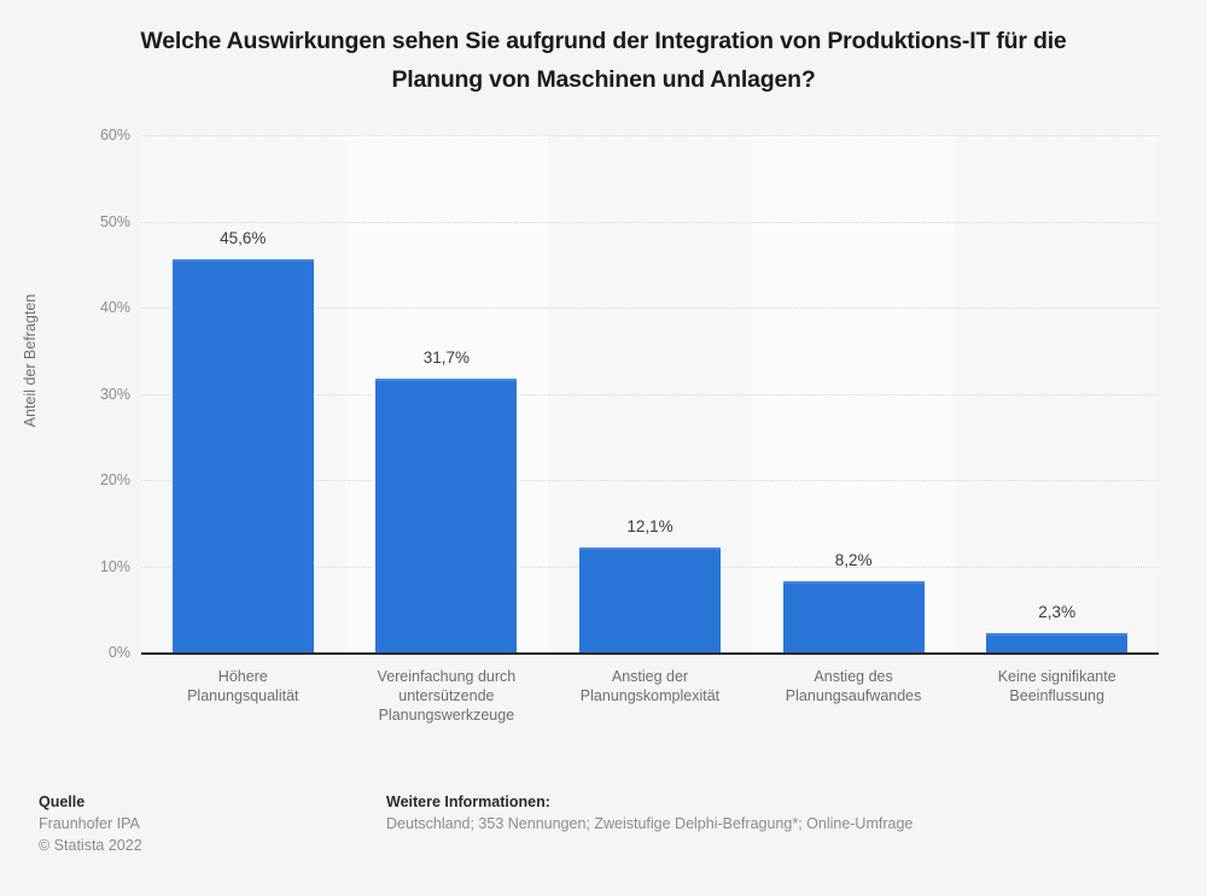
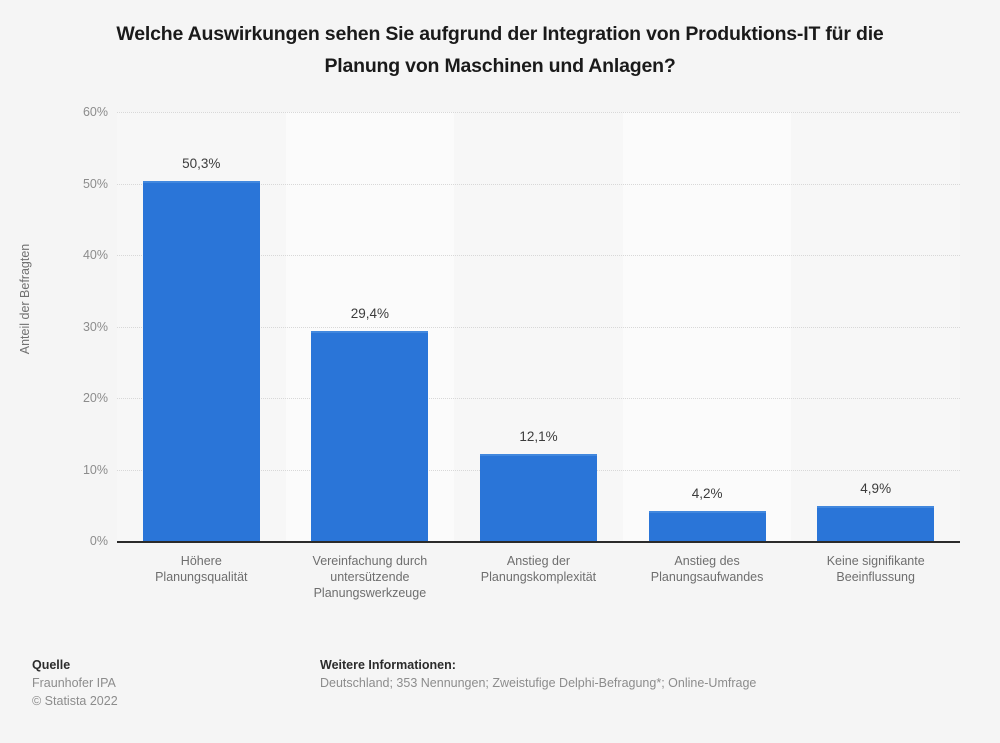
Höhere Planungsqualität: 45,6% -> 50,3%
Vereinfachung durch untersützende Planungswerkzeuge: 31,7% -> 29,4%
Anstieg des Planungsaufwandes: 8,2% -> 4,2%
Keine signifikante Beeinflussung: 2,3% -> 4,9%
